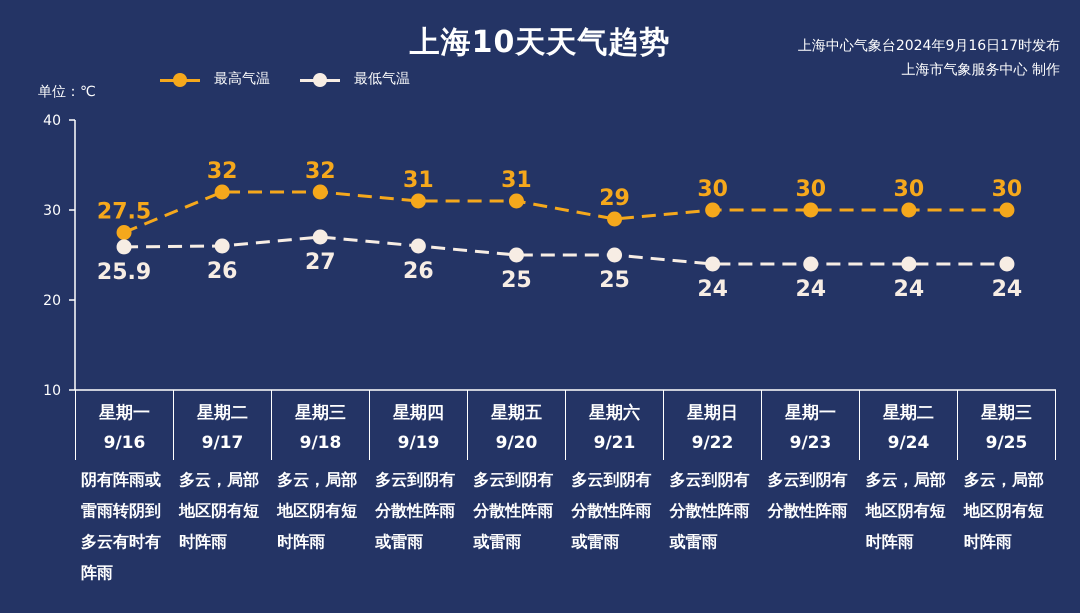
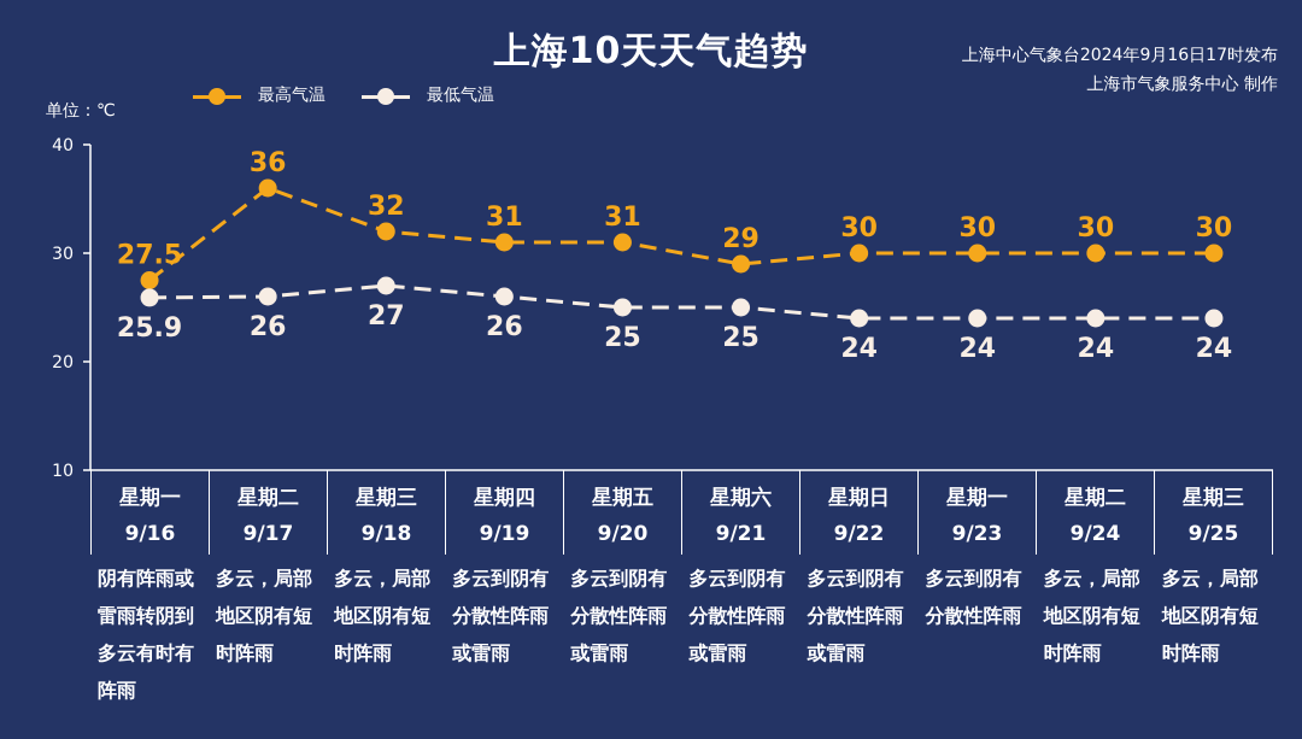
最高气温/9/17: 32 -> 36
